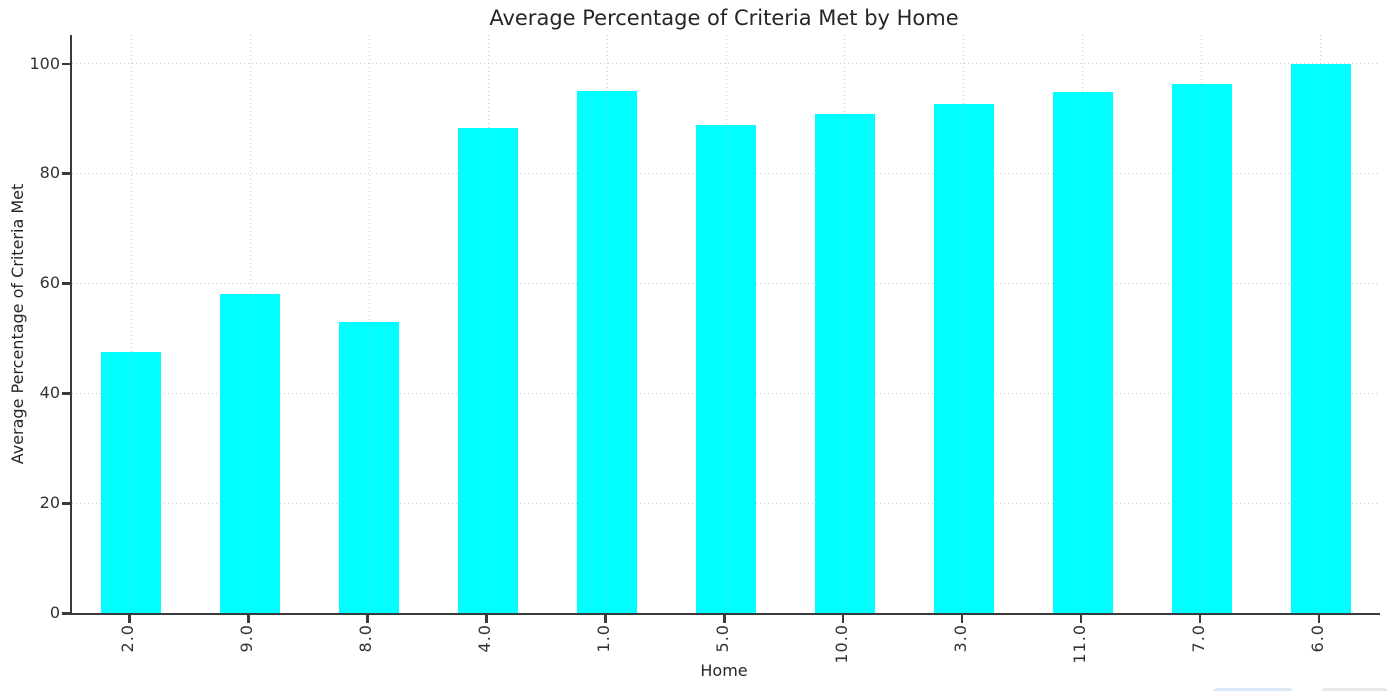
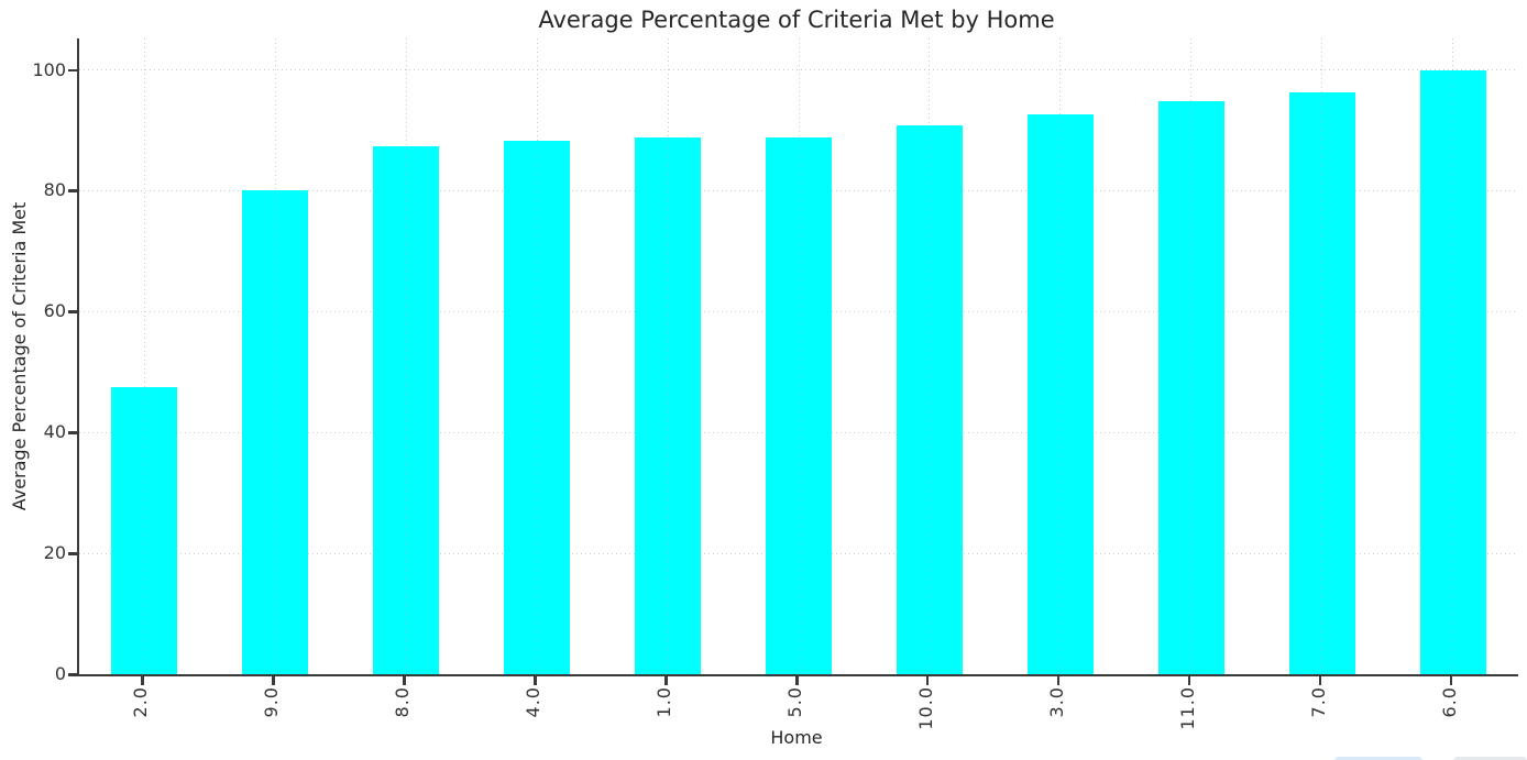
9.0: 58 -> 80
8.0: 53 -> 87
1.0: 95 -> 89
